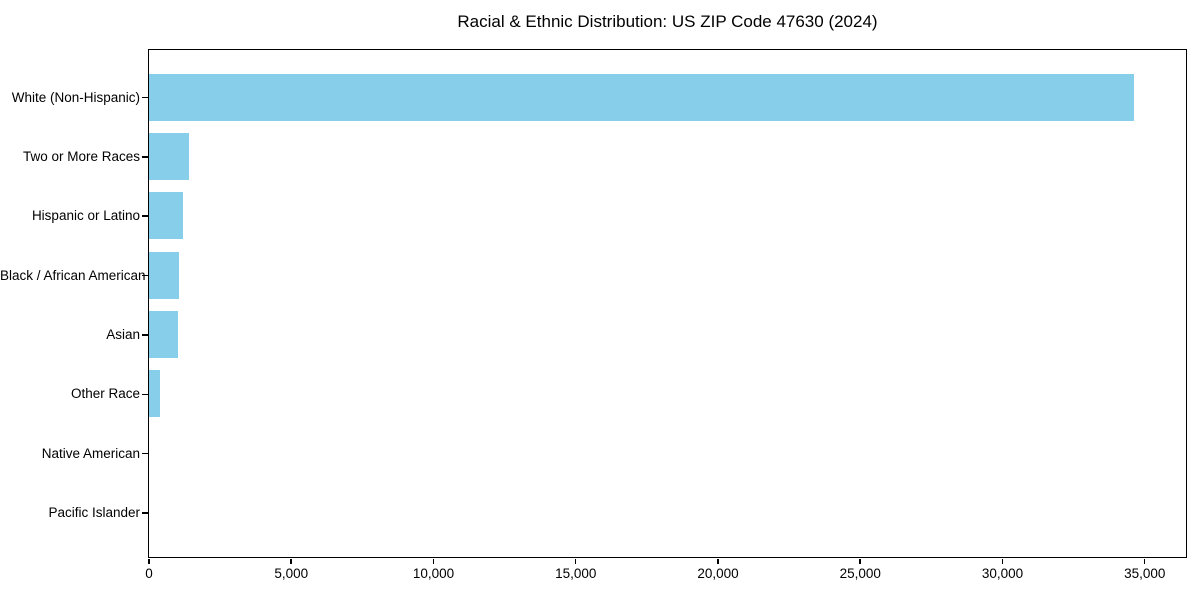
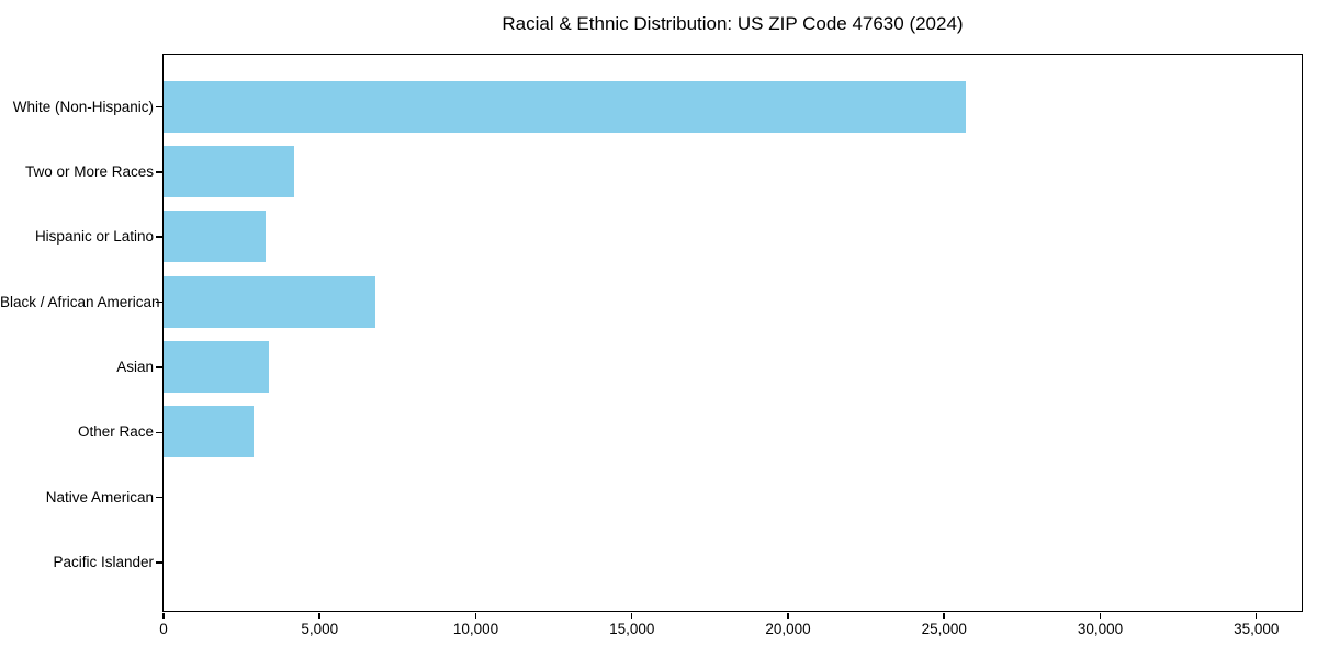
White (Non-Hispanic): 34600 -> 25700
Two or More Races: 1400 -> 4200
Hispanic or Latino: 1200 -> 3300
Black / African American: 1100 -> 6800
Asian: 1000 -> 3400
Other Race: 400 -> 2900
